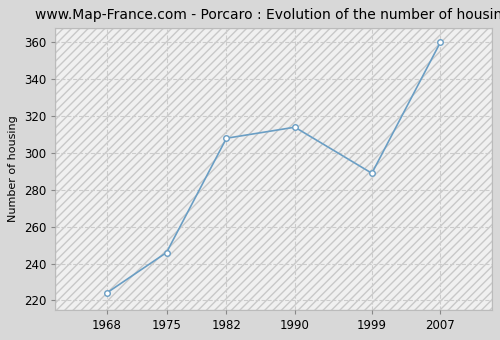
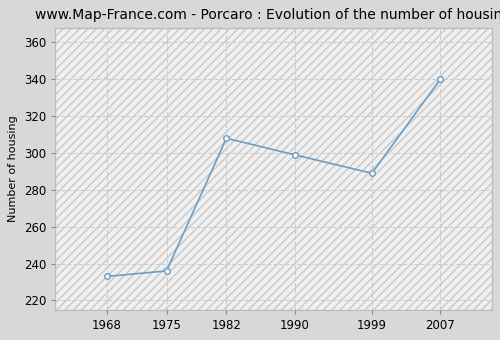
1968: 224 -> 233
1975: 246 -> 236
1990: 314 -> 299
2007: 360 -> 340
